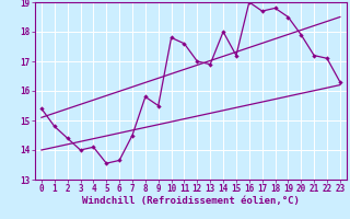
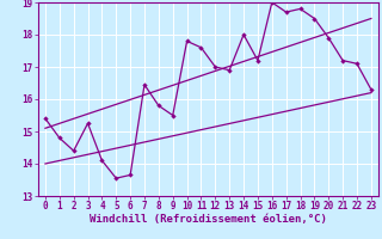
3: 14.00 -> 15.25
7: 14.50 -> 16.45
